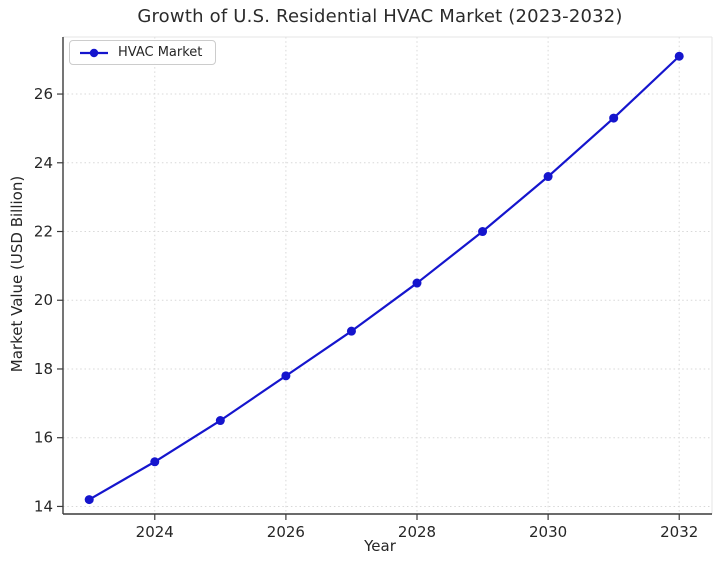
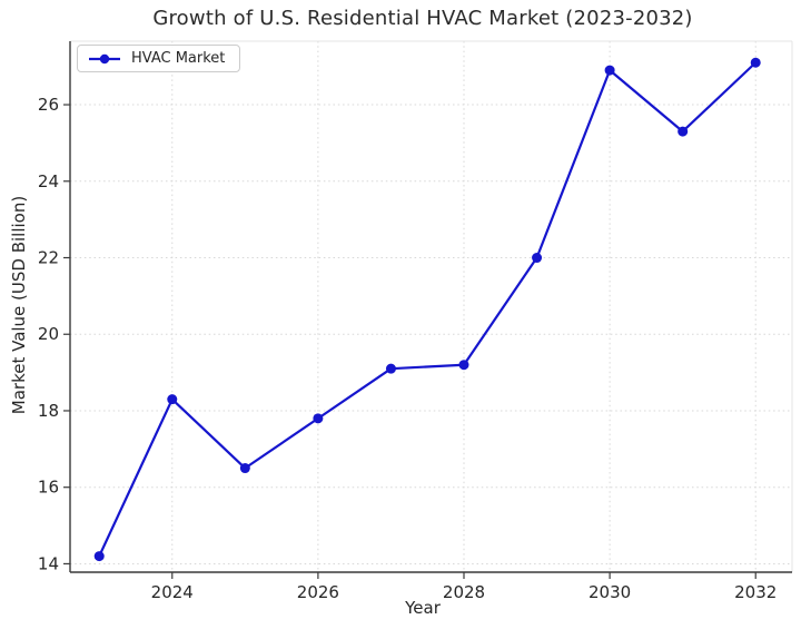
2024: 15.3 -> 18.3
2028: 20.5 -> 19.2
2030: 23.6 -> 26.9
